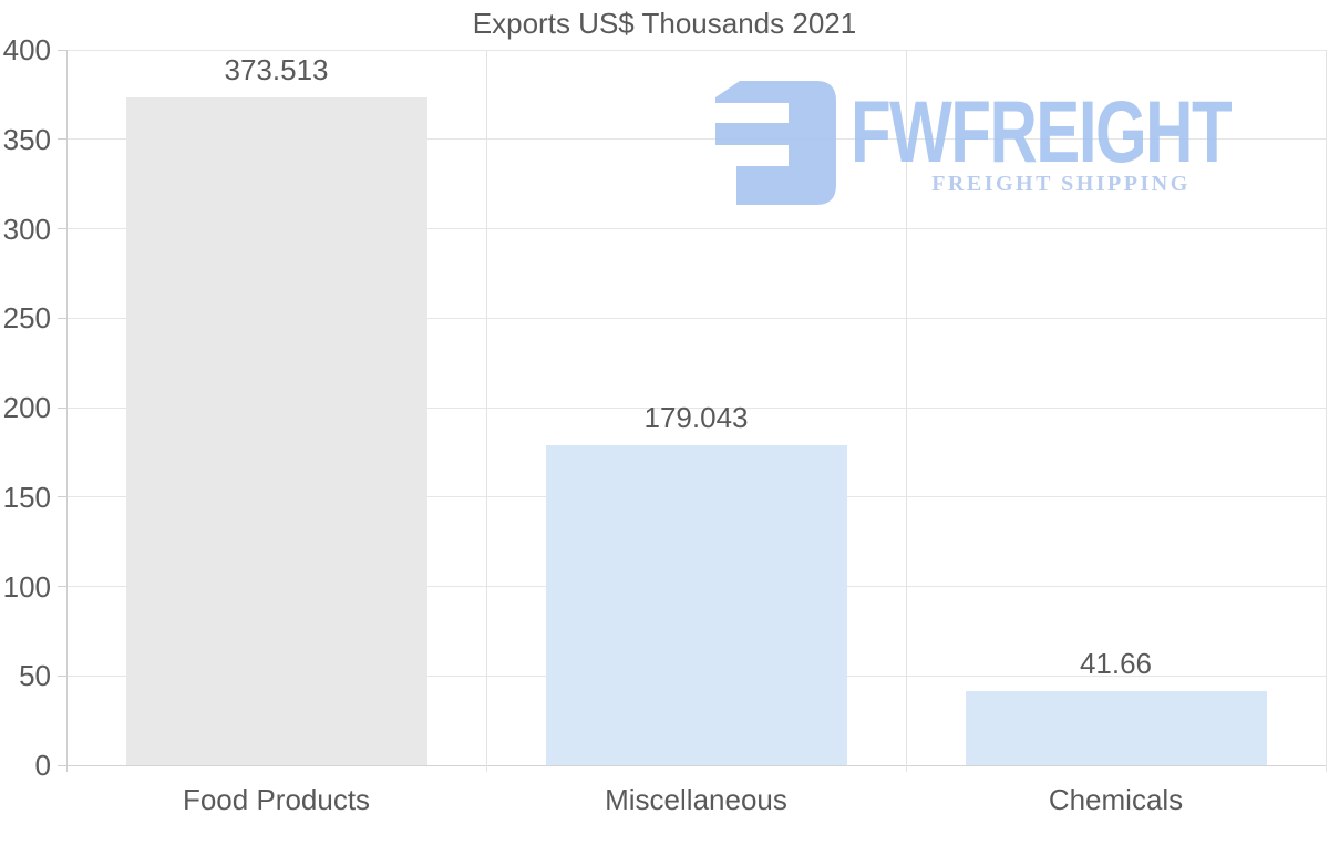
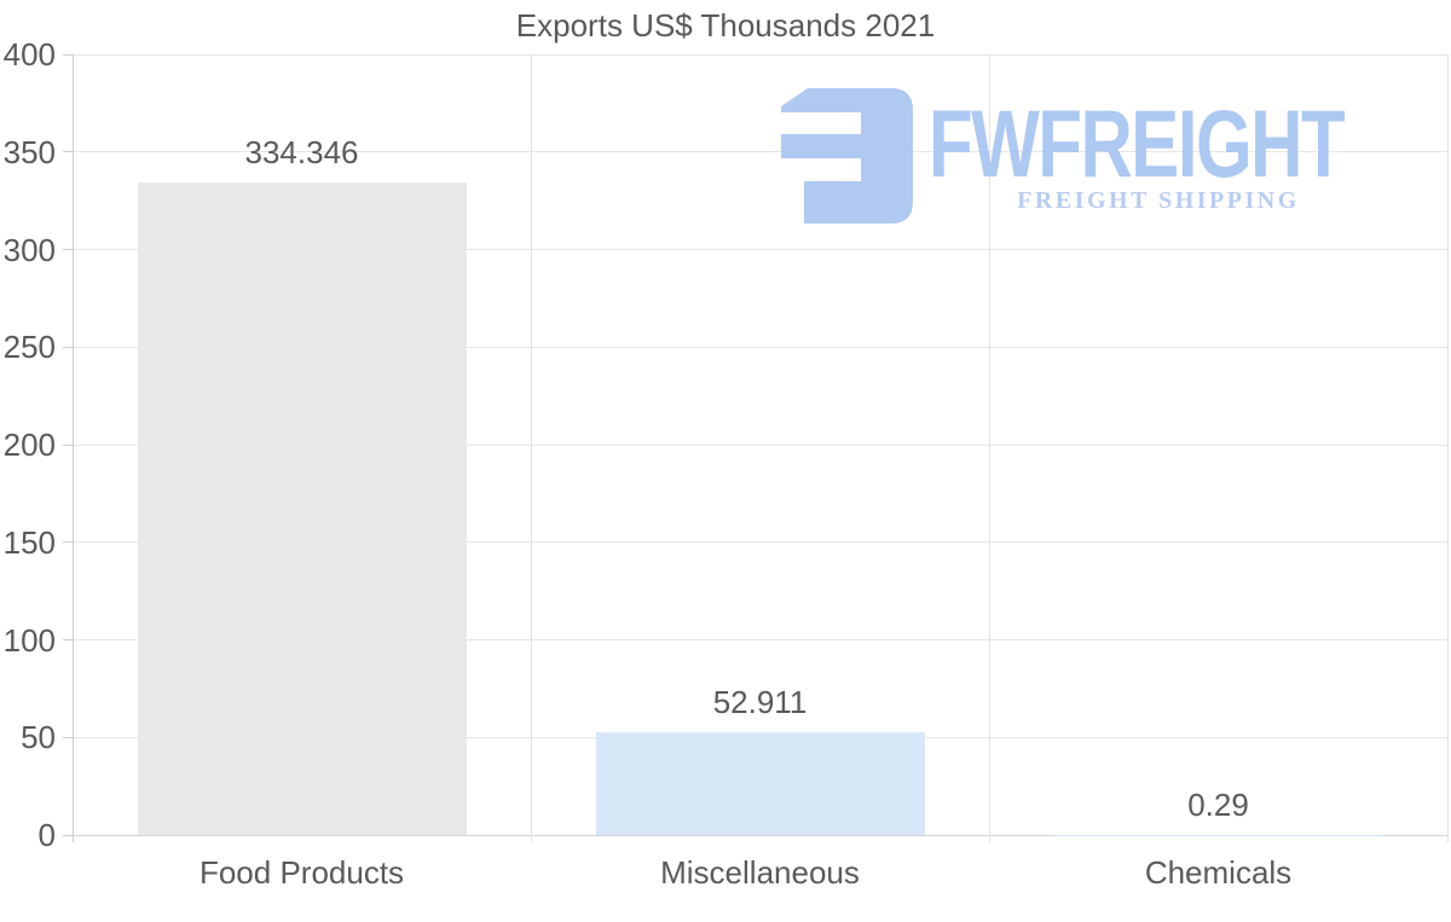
Food Products: 373.513 -> 334.346
Miscellaneous: 179.043 -> 52.911
Chemicals: 41.66 -> 0.29
